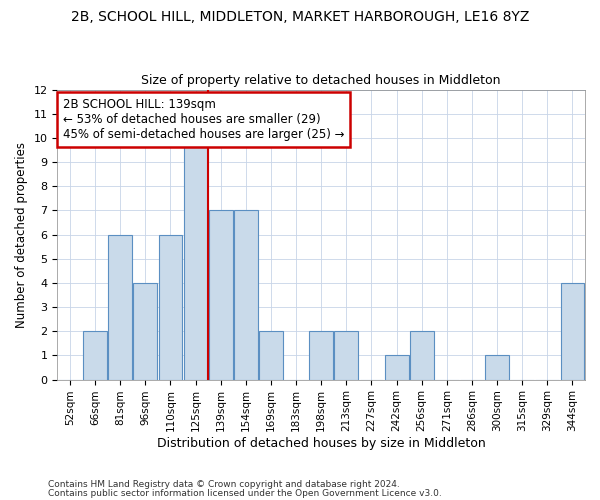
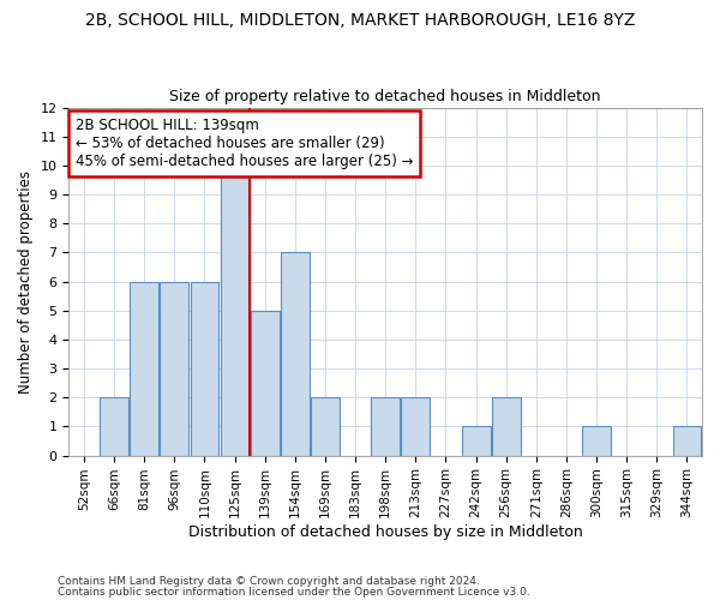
96sqm: 4 -> 6
139sqm: 7 -> 5
344sqm: 4 -> 1
